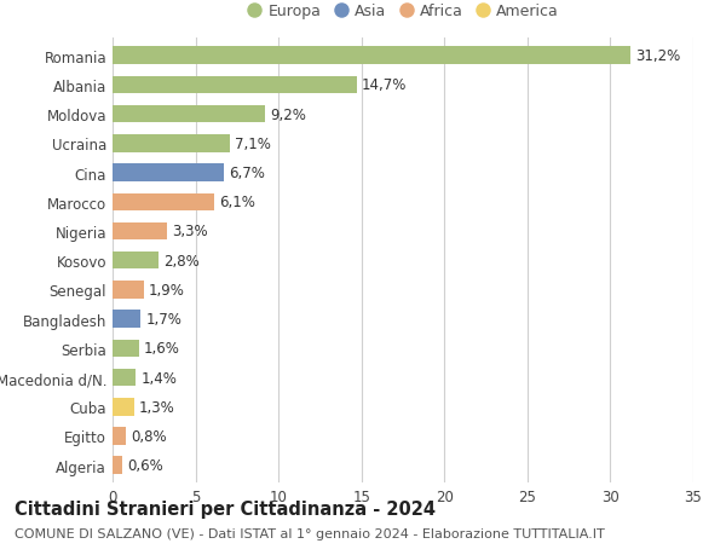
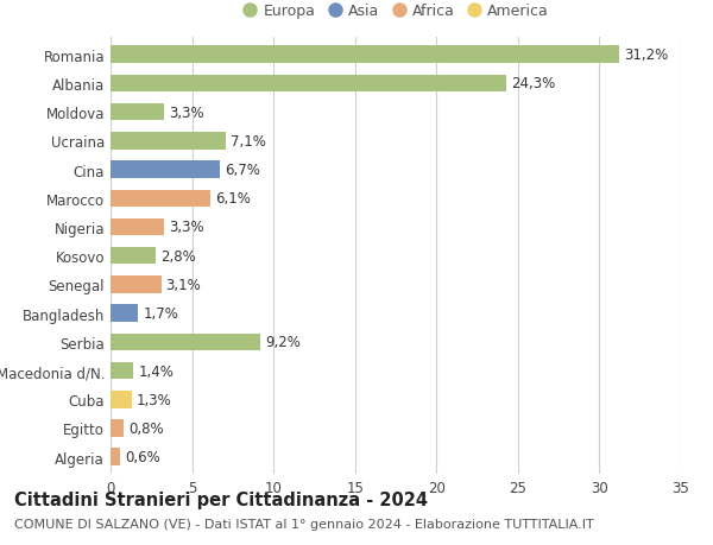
Albania: 14,7% -> 24,3%
Moldova: 9,2% -> 3,3%
Senegal: 1,9% -> 3,1%
Serbia: 1,6% -> 9,2%
